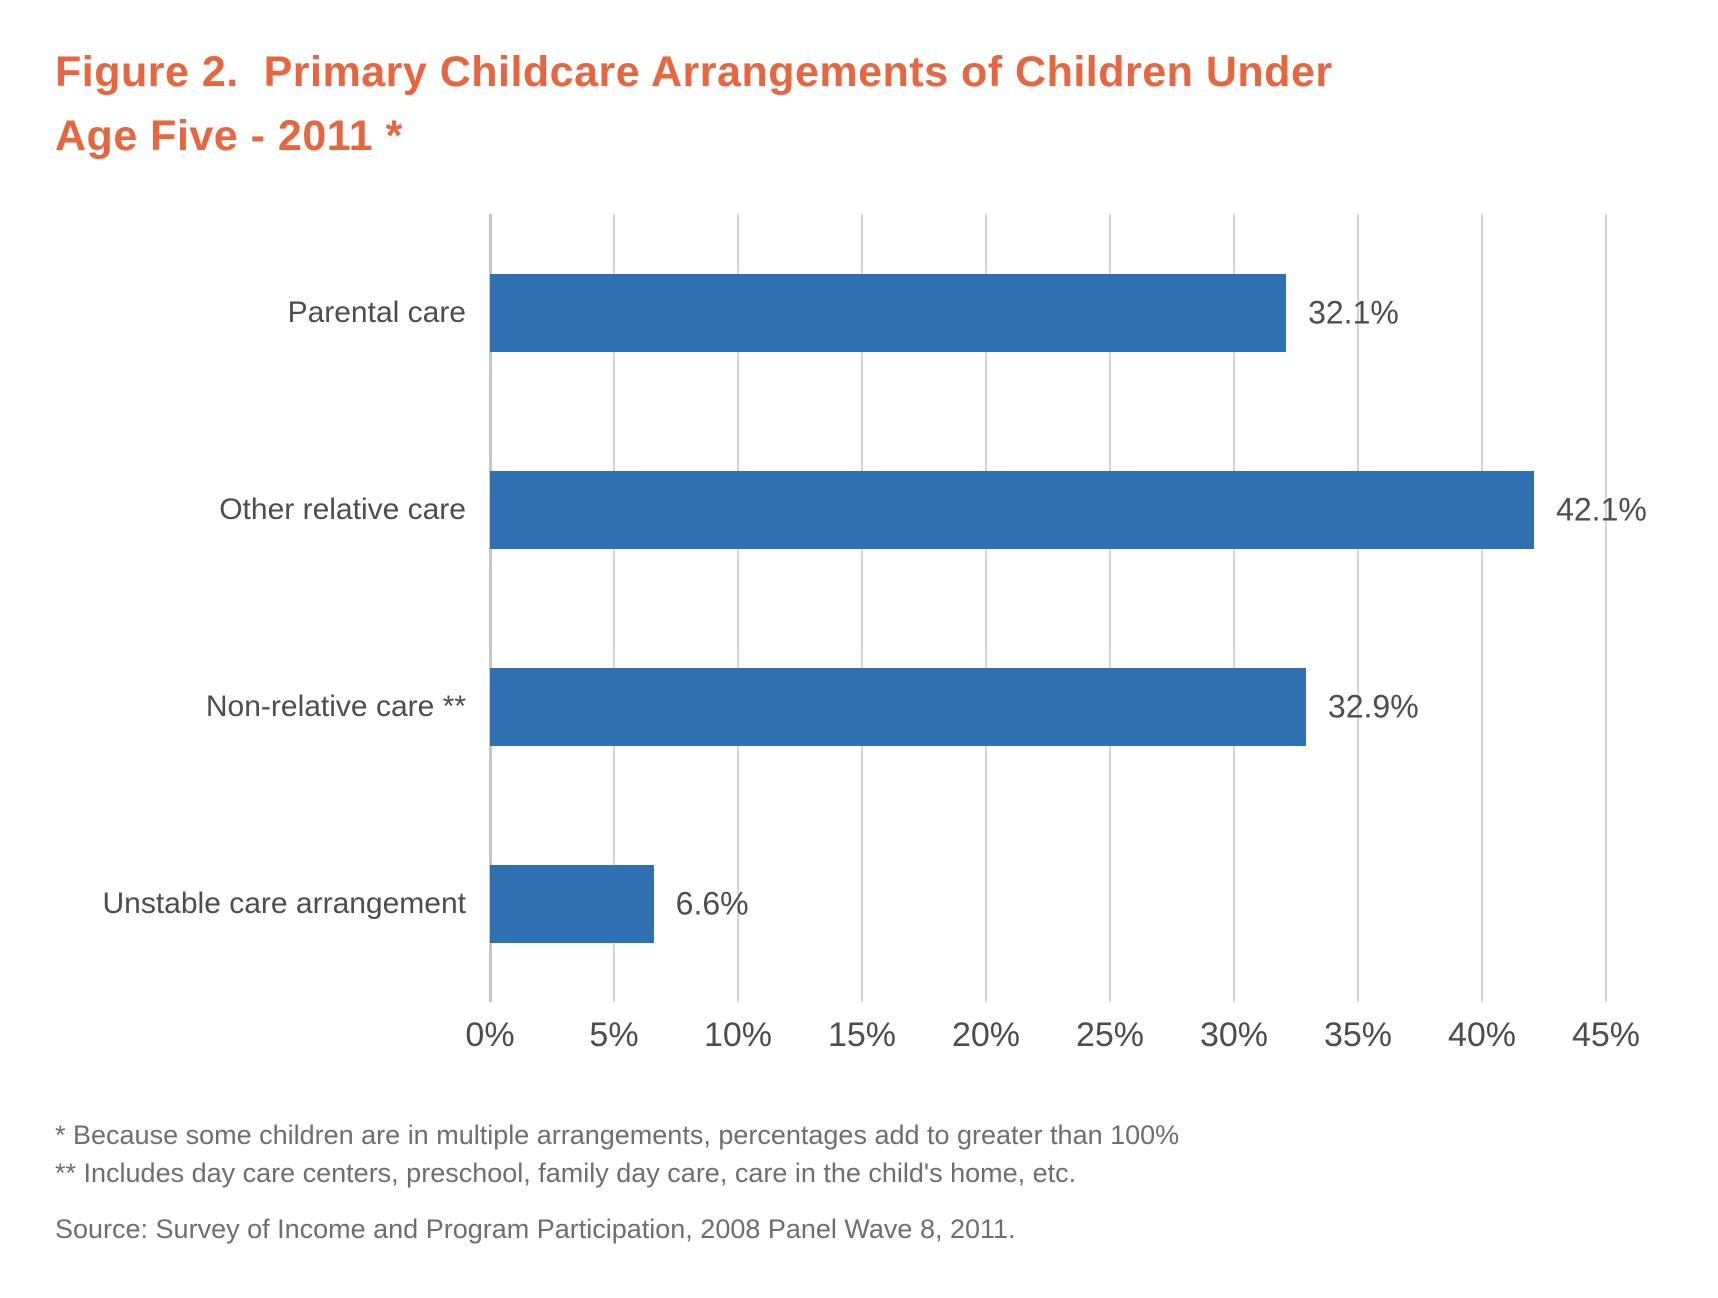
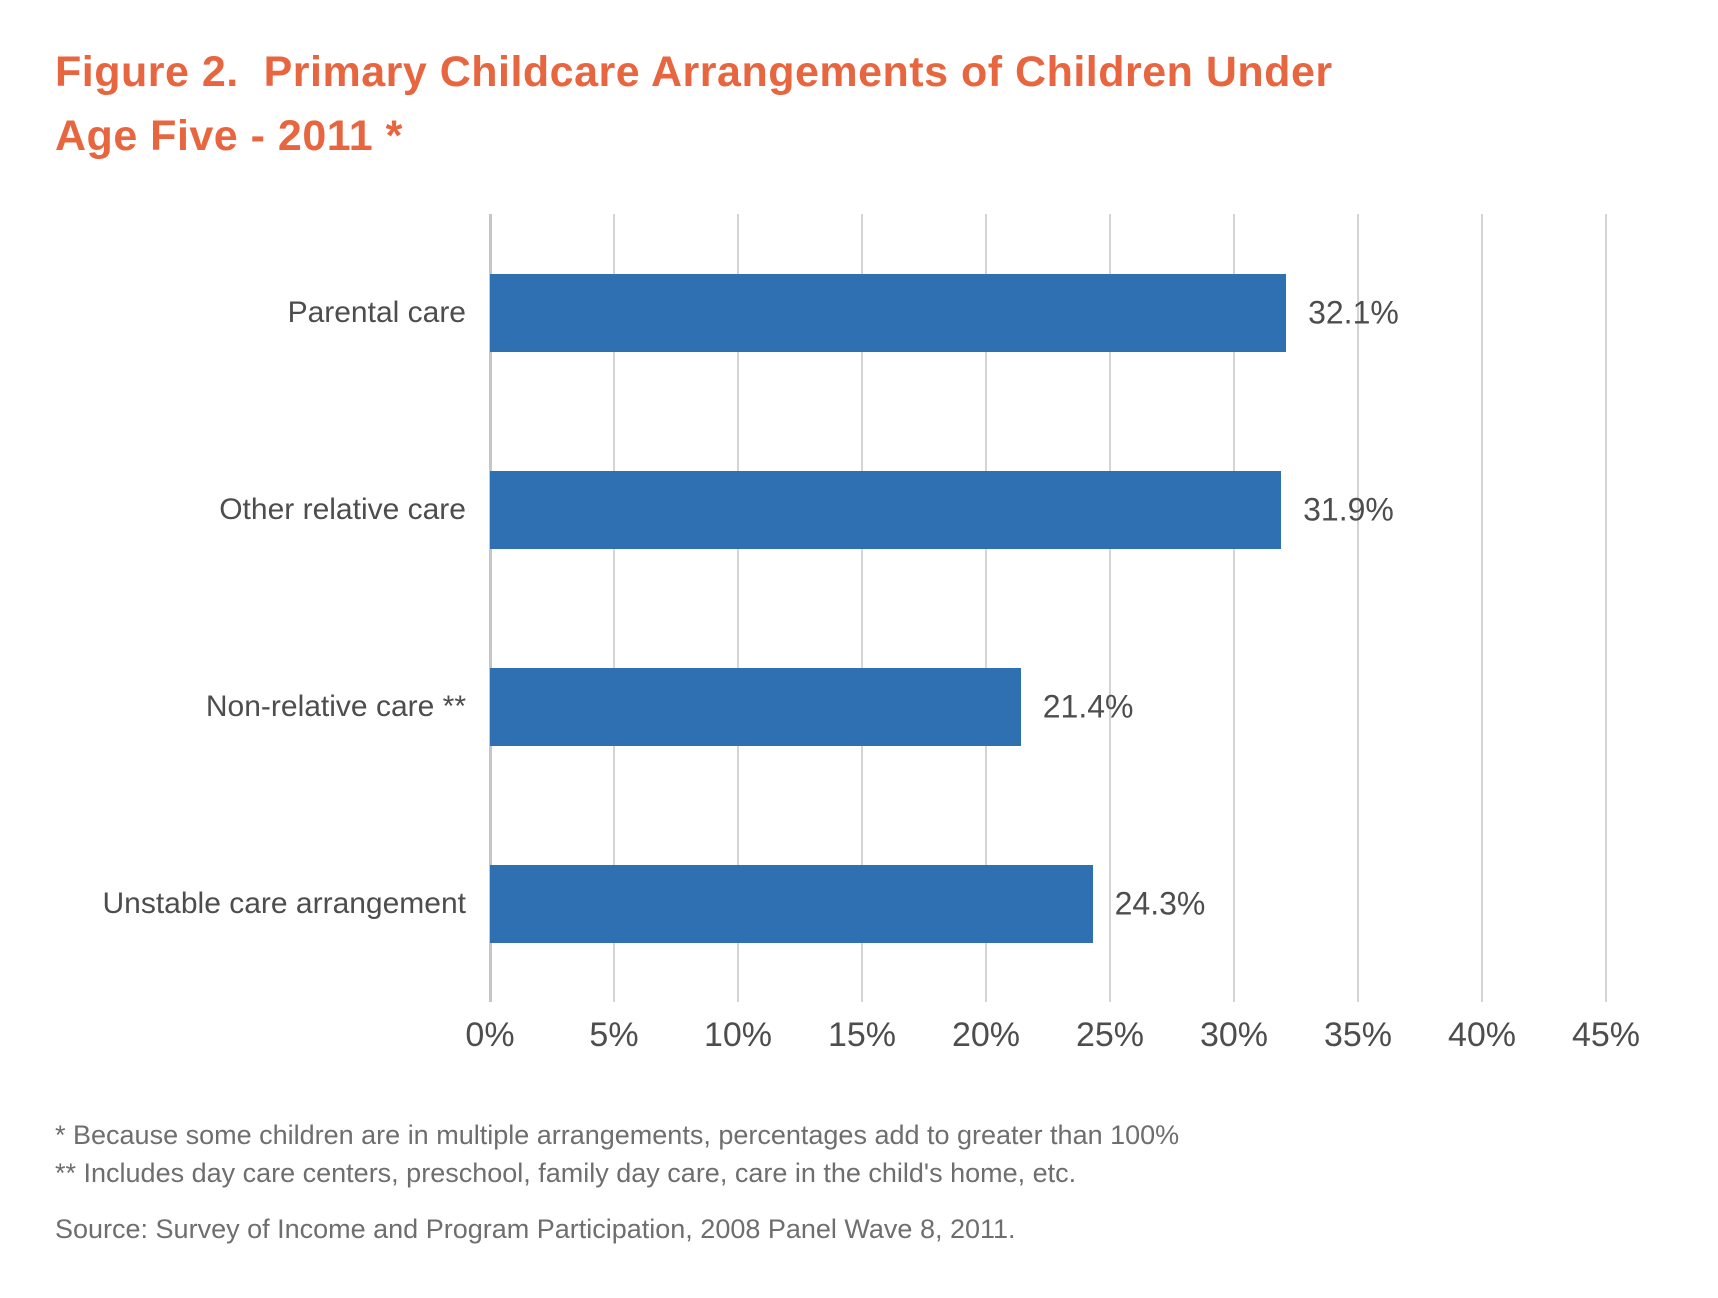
Other relative care: 42.1% -> 31.9%
Non-relative care **: 32.9% -> 21.4%
Unstable care arrangement: 6.6% -> 24.3%
